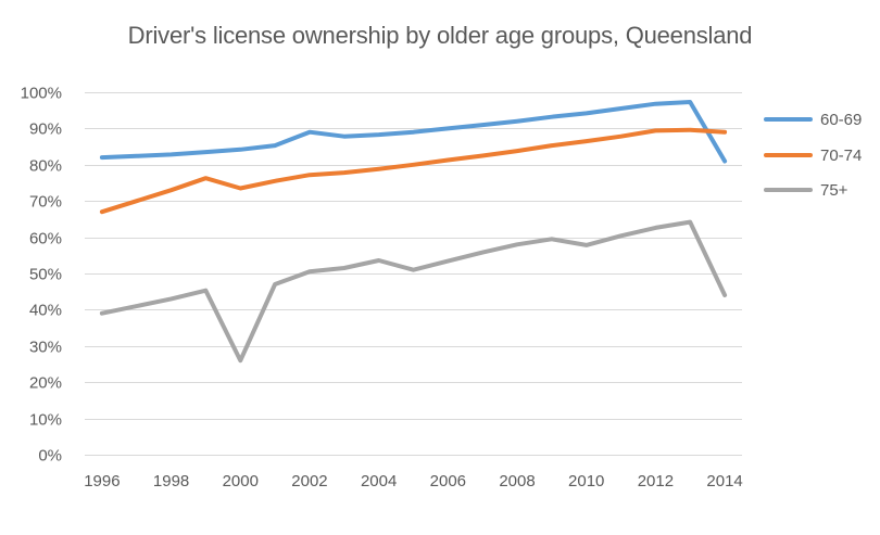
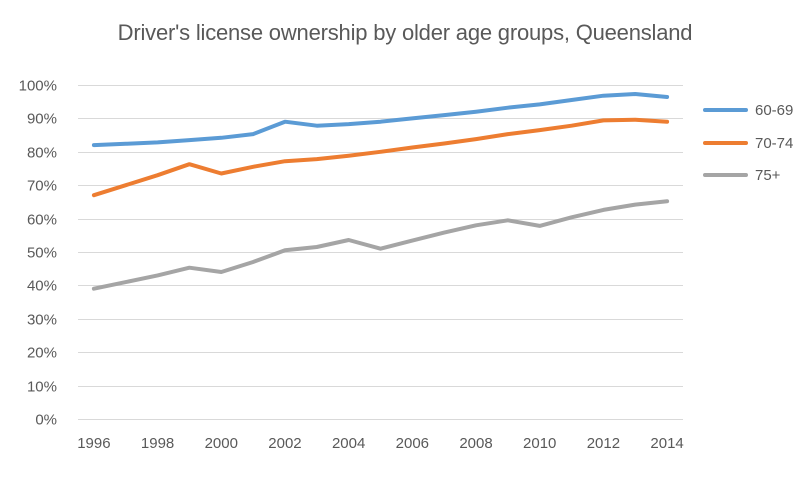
75+/2000: 26% -> 44%
60-69/2014: 81% -> 96%
75+/2014: 44% -> 65%
